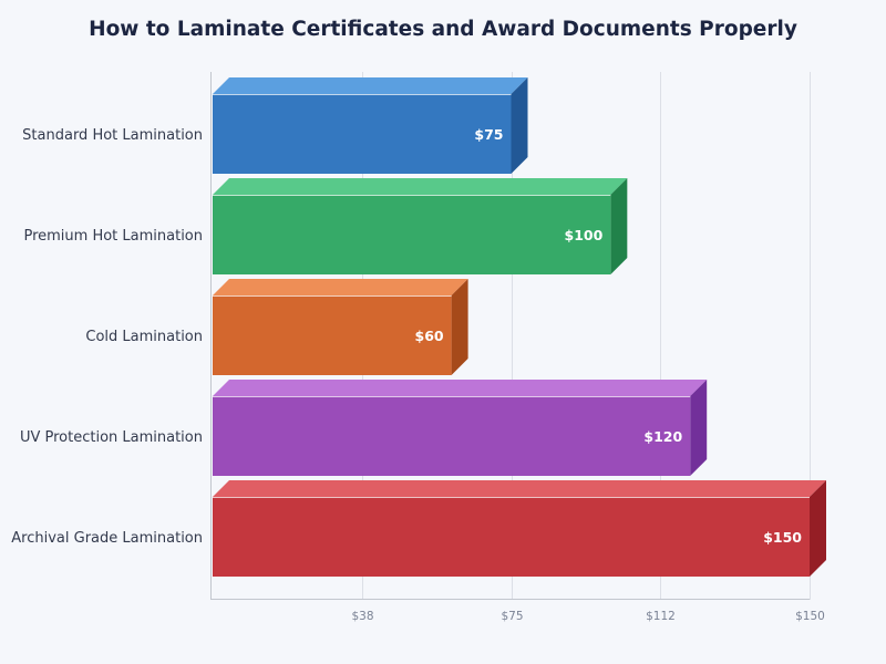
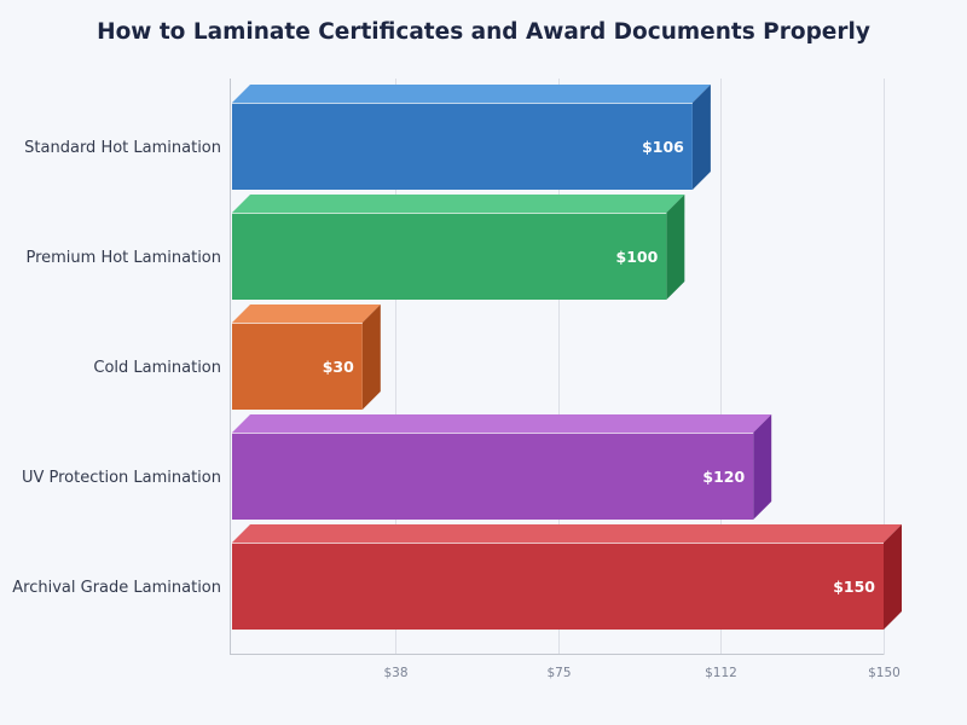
Standard Hot Lamination: $75 -> $106
Cold Lamination: $60 -> $30
